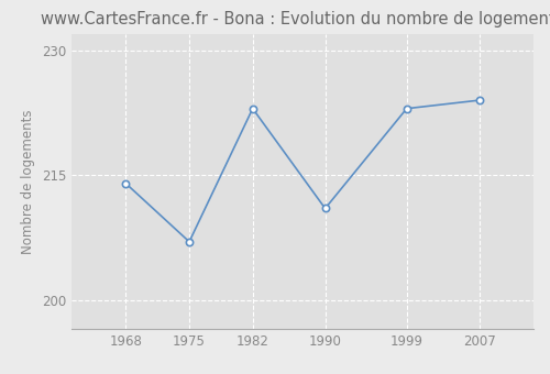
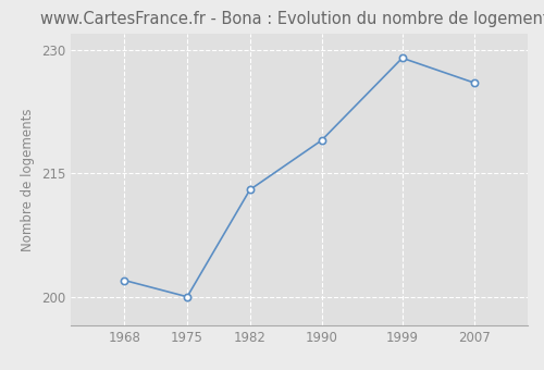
1968: 214 -> 202
1975: 207 -> 200
1982: 223 -> 213
1990: 211 -> 219
1999: 223 -> 229
2007: 224 -> 226
